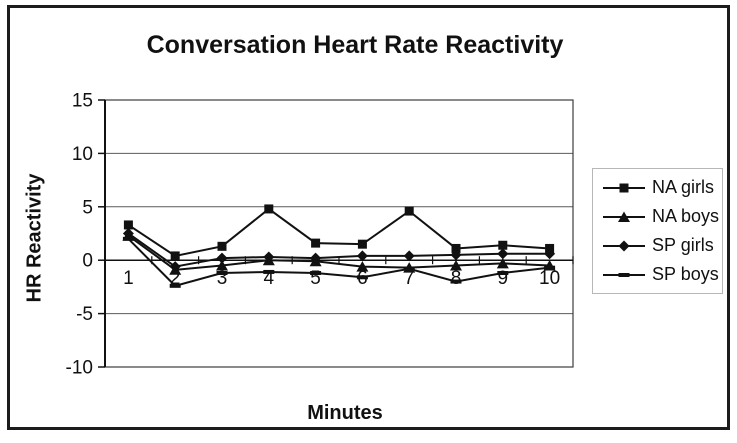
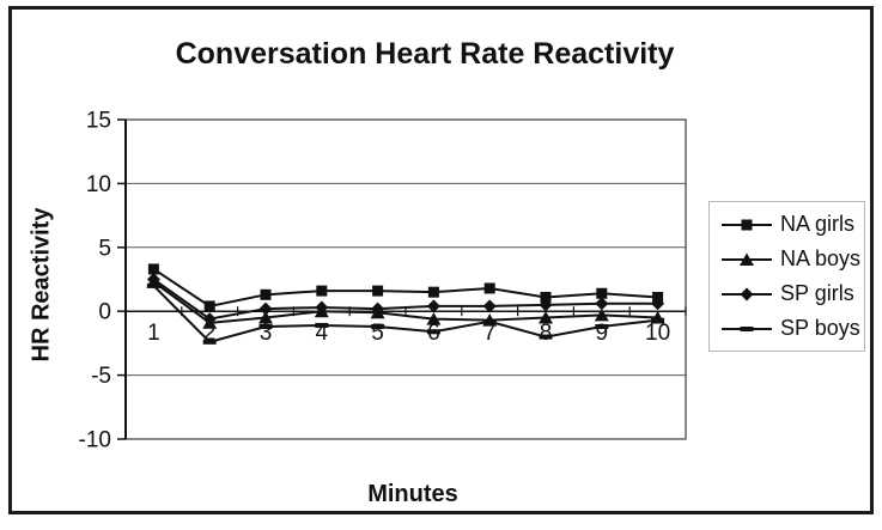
NA girls/4: 4.8 -> 1.6
NA girls/7: 4.6 -> 1.8
